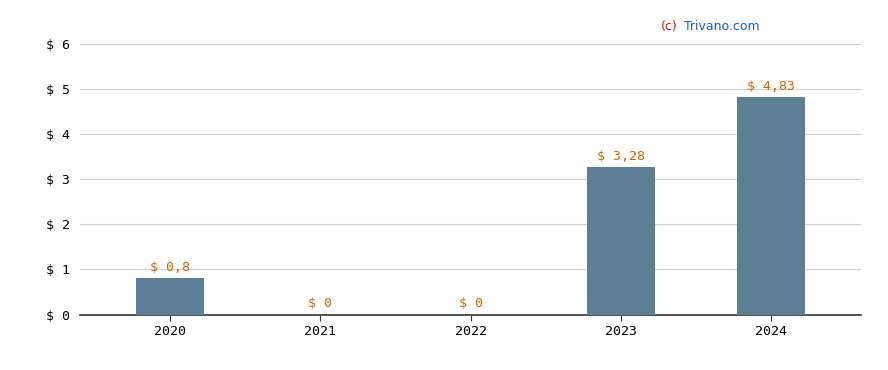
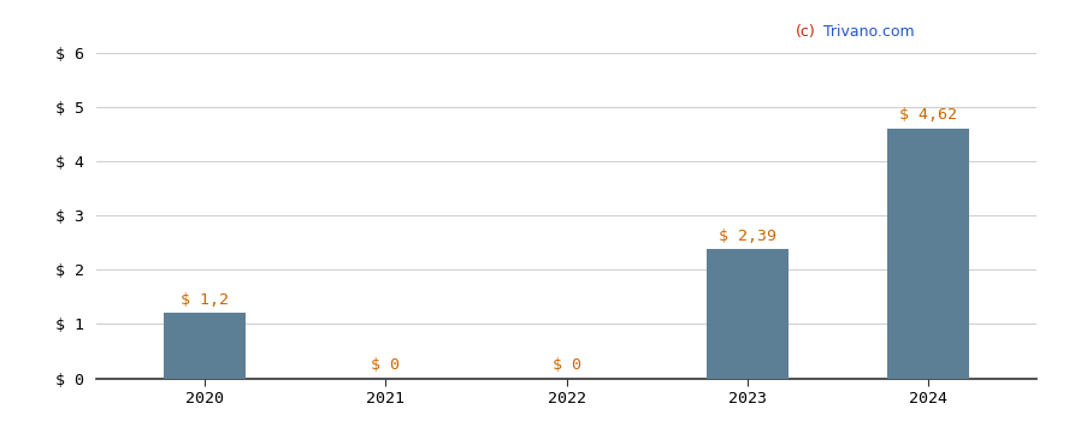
2020: 0,8 -> 1,2
2023: 3,28 -> 2,39
2024: 4,83 -> 4,62
